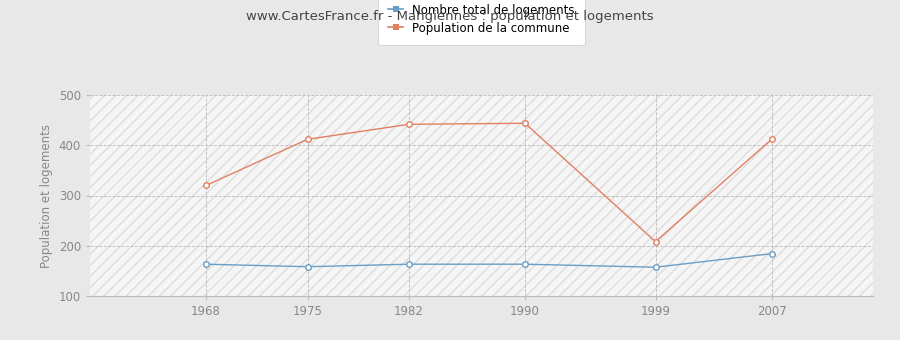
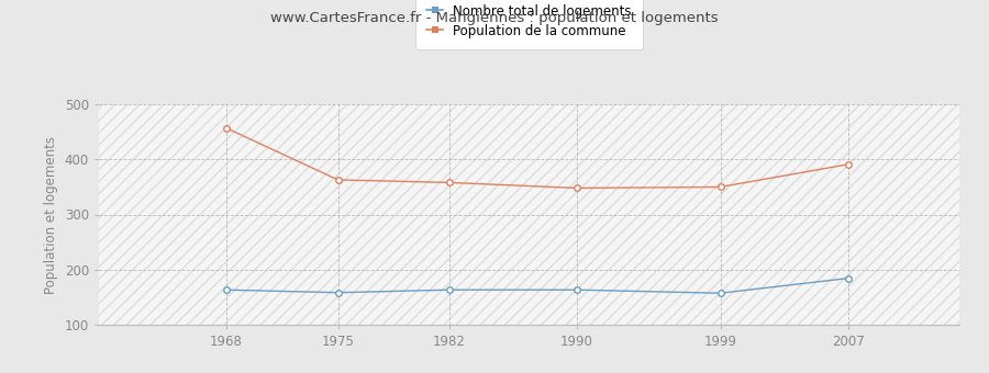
Population de la commune/1968: 320 -> 457
Population de la commune/1975: 412 -> 363
Population de la commune/1982: 442 -> 358
Population de la commune/1990: 444 -> 348
Population de la commune/1999: 208 -> 350
Population de la commune/2007: 412 -> 391
